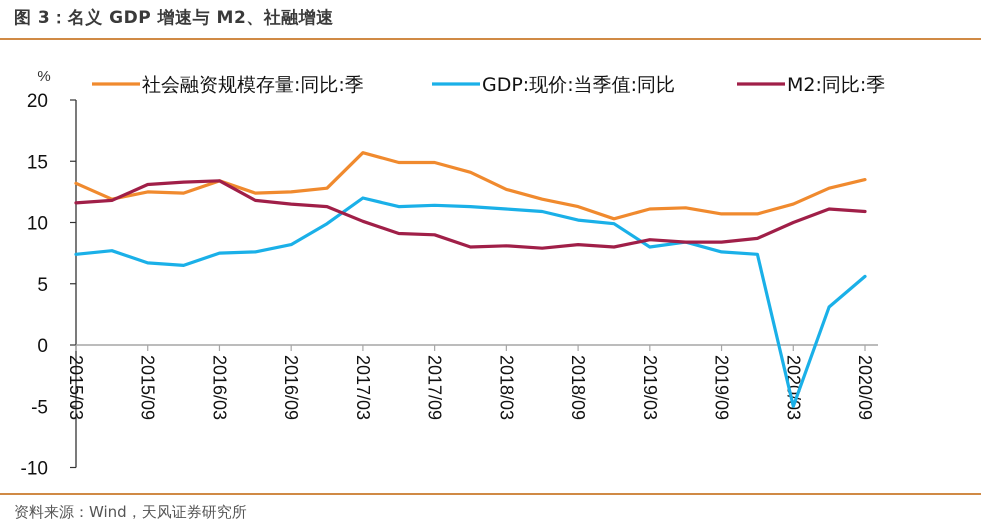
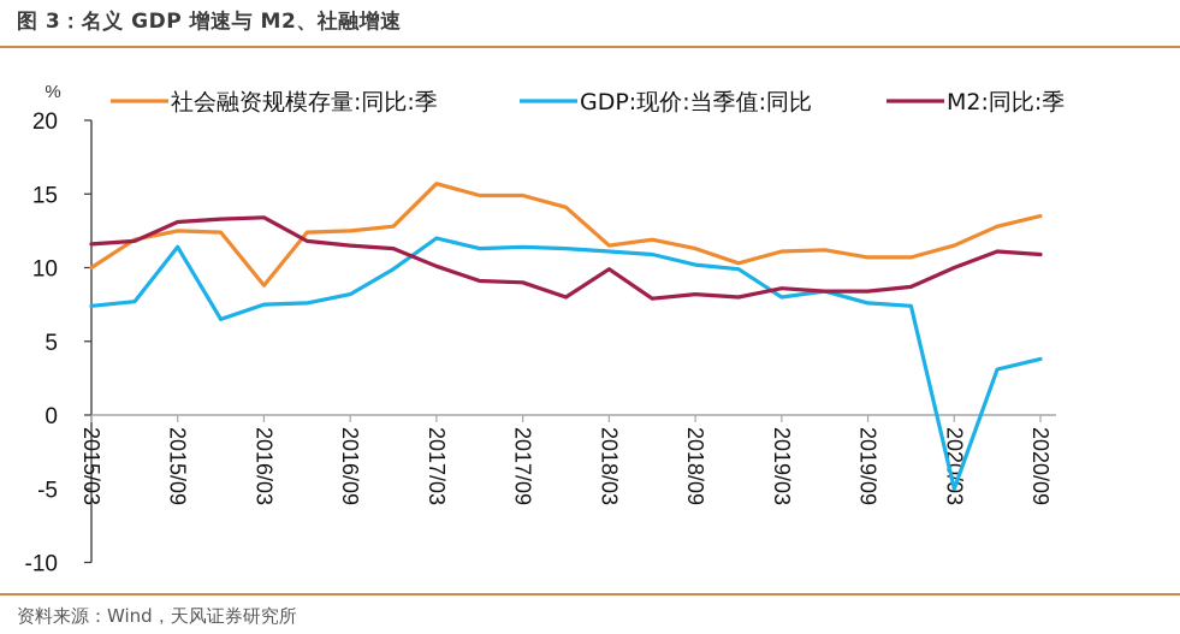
社会融资规模存量:同比:季/2015/03: 13.2 -> 10.0
GDP:现价:当季值:同比/2015/09: 6.7 -> 11.4
社会融资规模存量:同比:季/2016/03: 13.4 -> 8.8
社会融资规模存量:同比:季/2018/03: 12.7 -> 11.5
M2:同比:季/2018/03: 8.1 -> 9.9
GDP:现价:当季值:同比/2020/09: 5.6 -> 3.8
